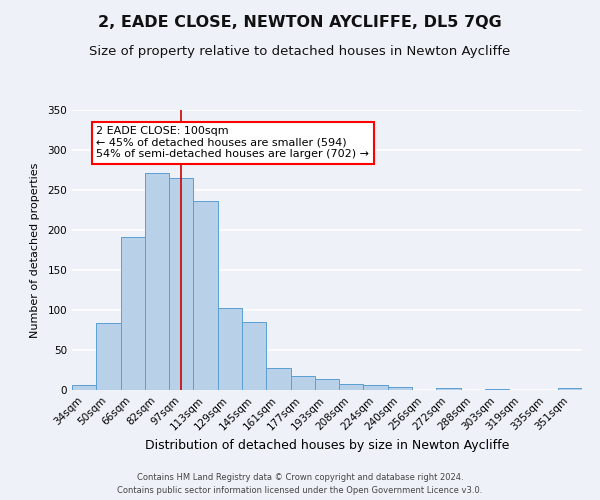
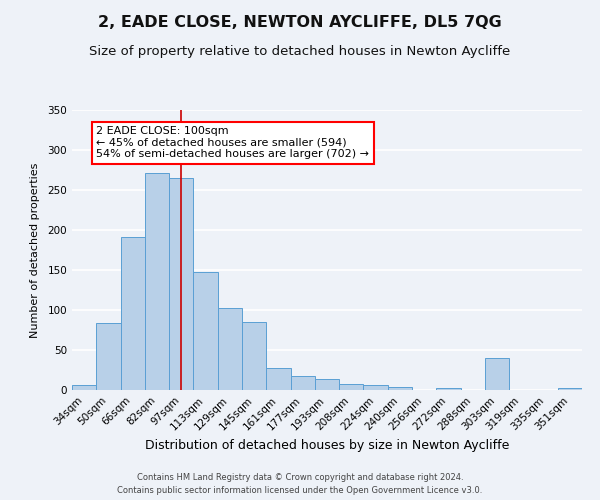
113sqm: 236 -> 148
303sqm: 1 -> 40
